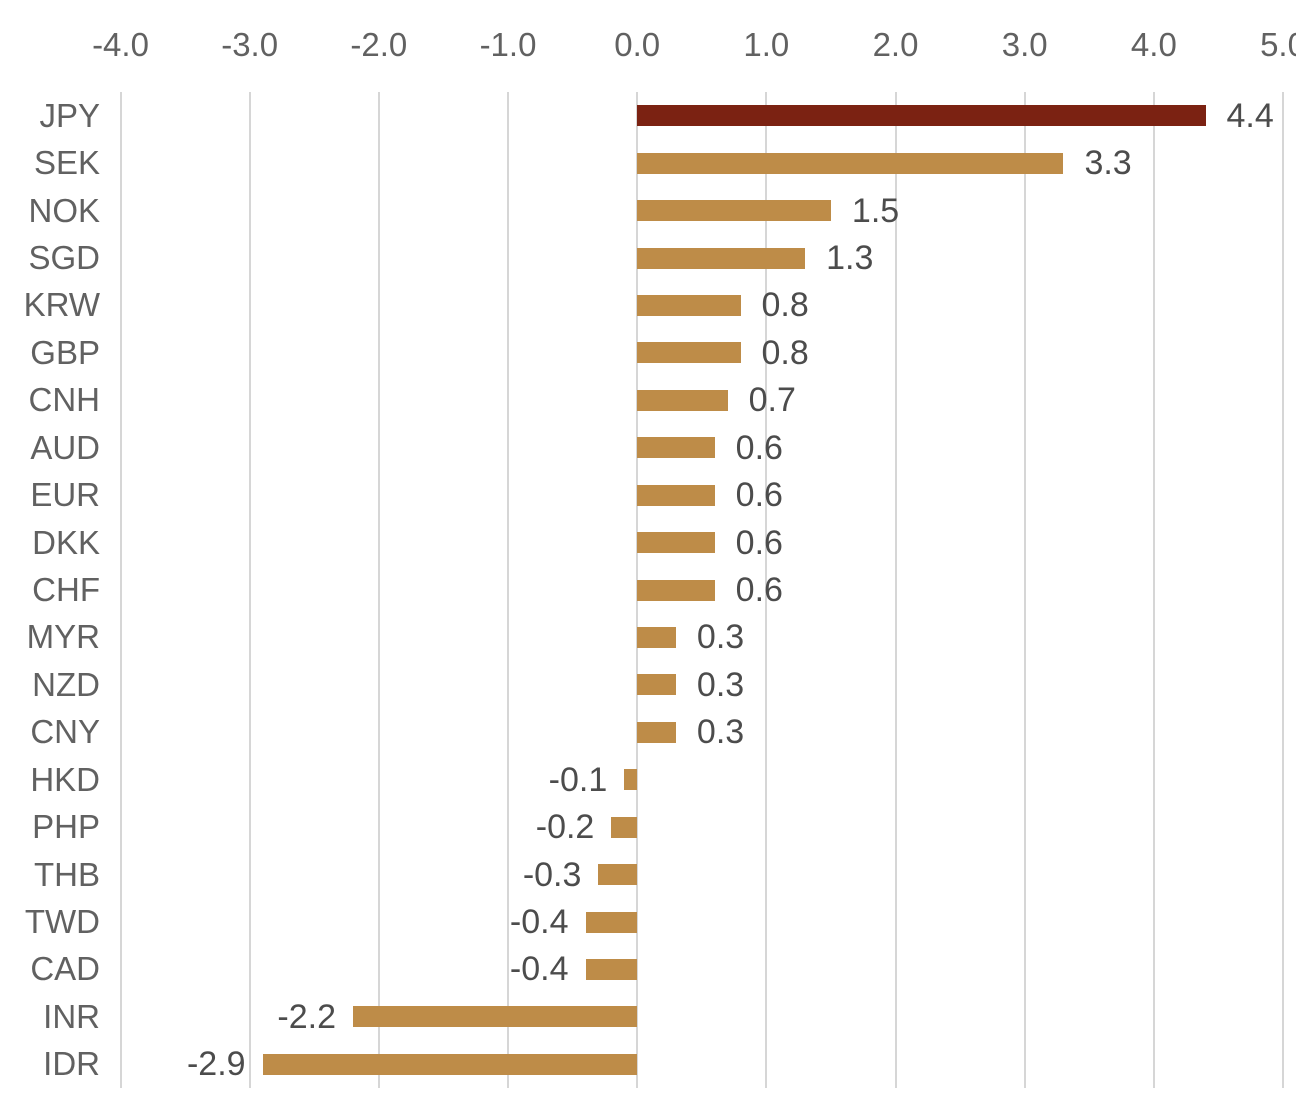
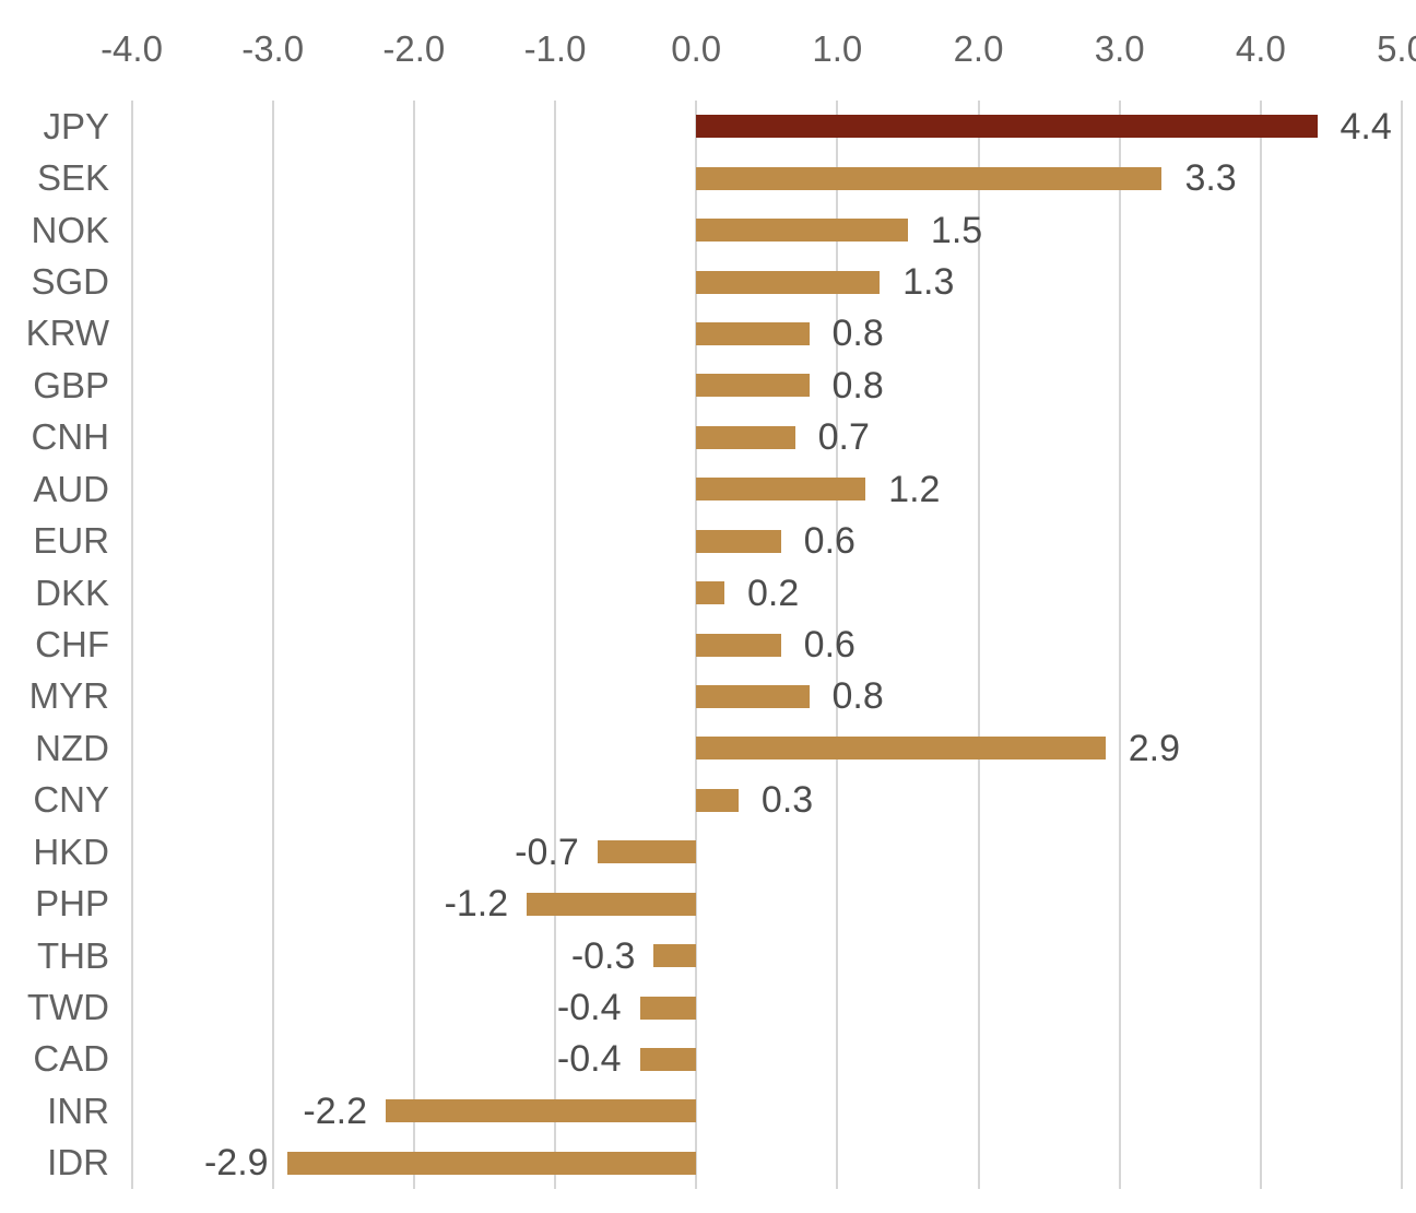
AUD: 0.6 -> 1.2
DKK: 0.6 -> 0.2
MYR: 0.3 -> 0.8
NZD: 0.3 -> 2.9
HKD: -0.1 -> -0.7
PHP: -0.2 -> -1.2
